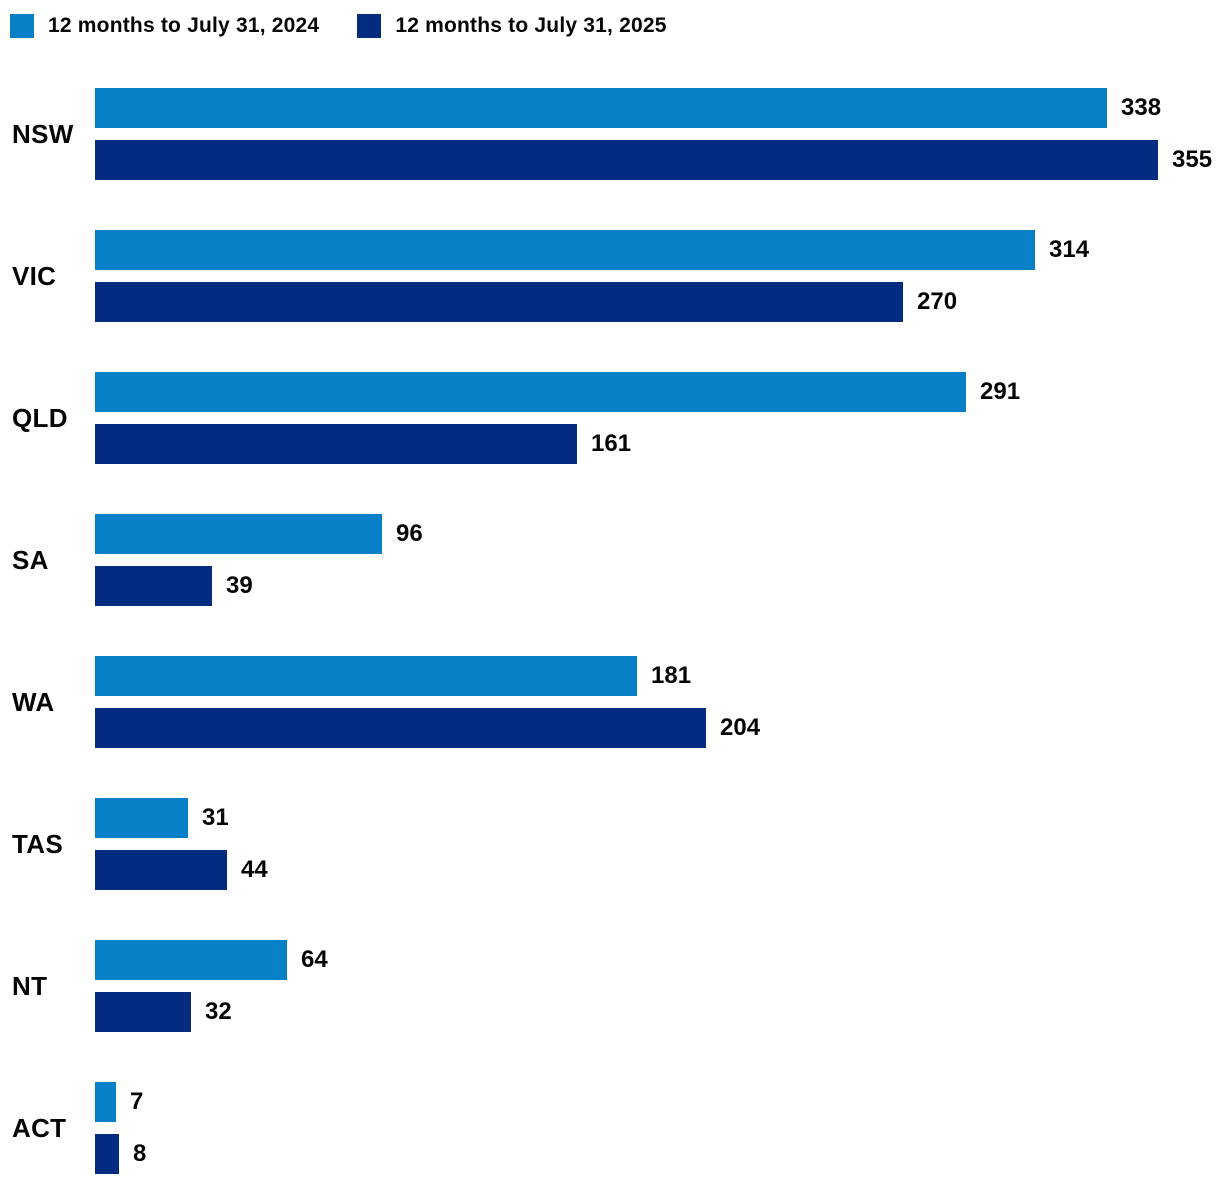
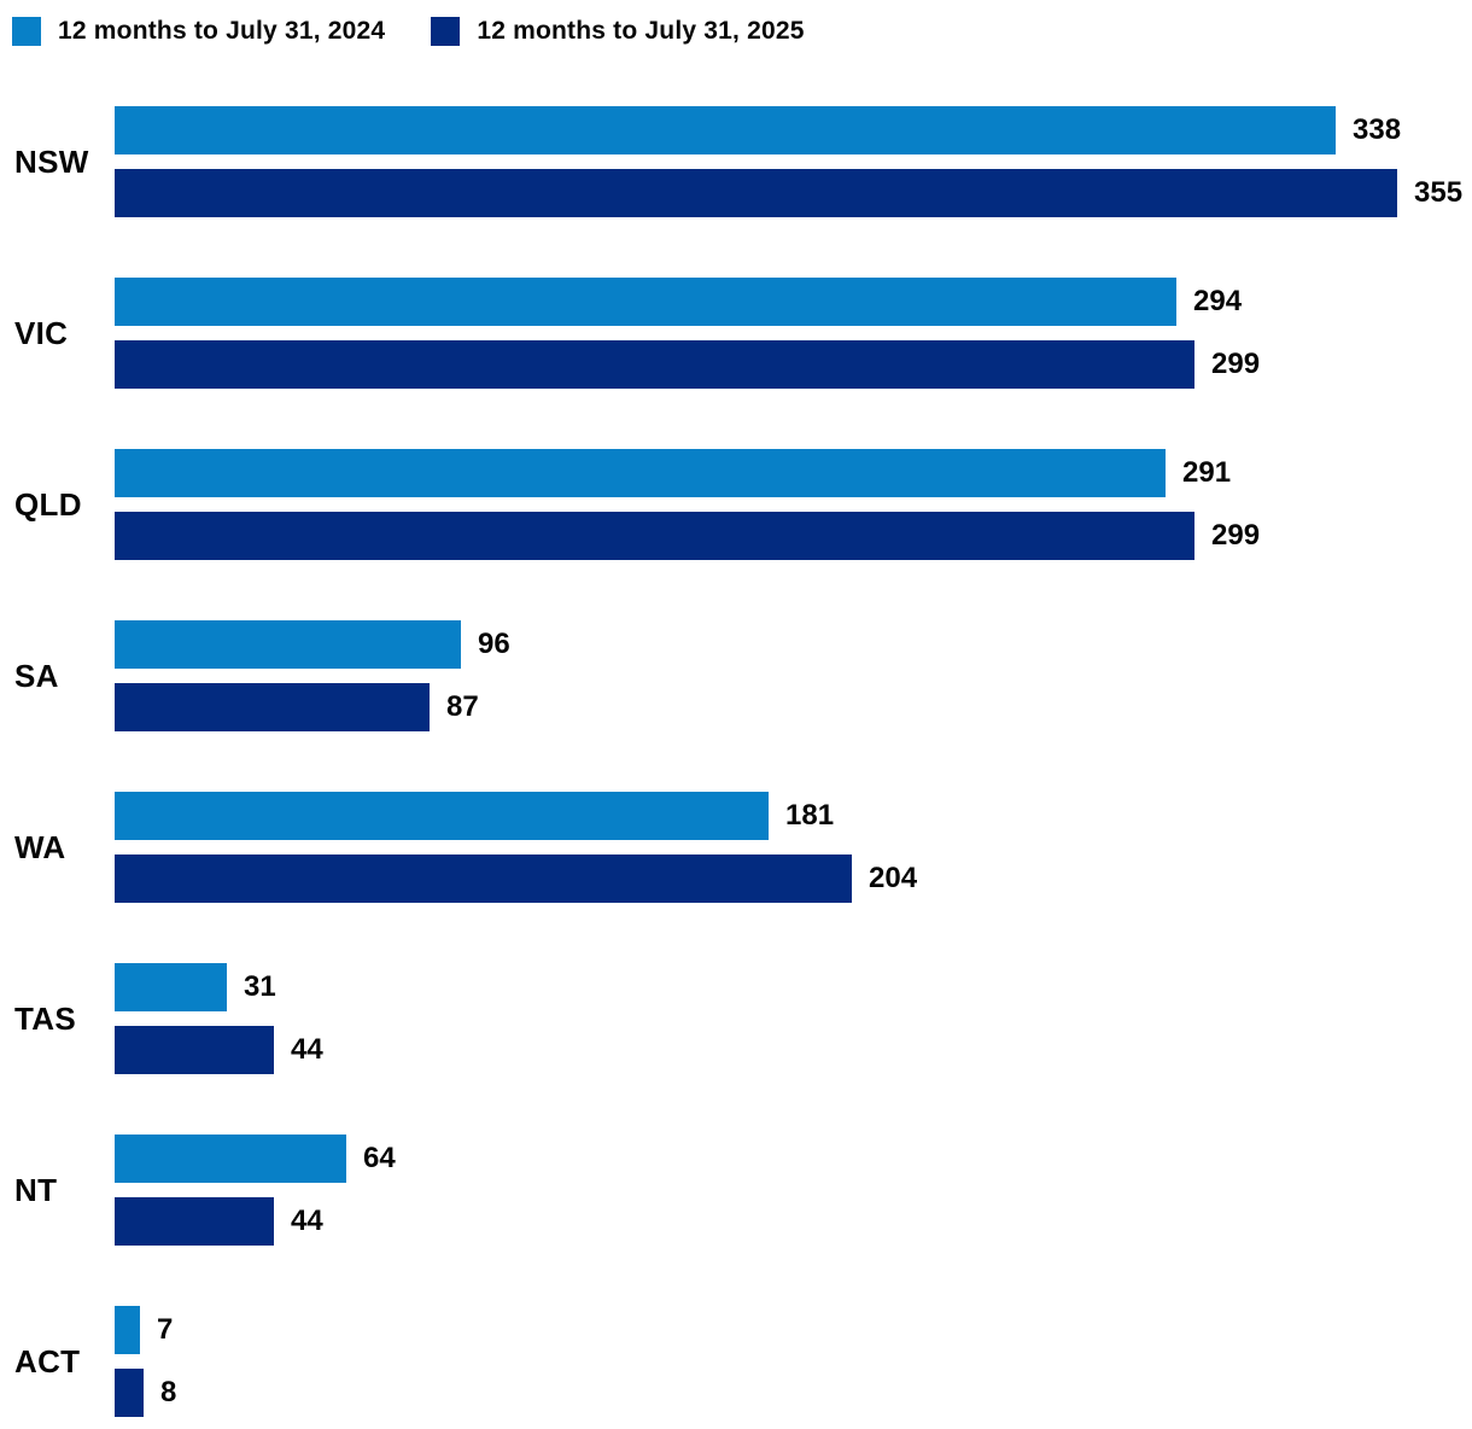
12 months to July 31, 2024/VIC: 314 -> 294
12 months to July 31, 2025/VIC: 270 -> 299
12 months to July 31, 2025/QLD: 161 -> 299
12 months to July 31, 2025/SA: 39 -> 87
12 months to July 31, 2025/NT: 32 -> 44
